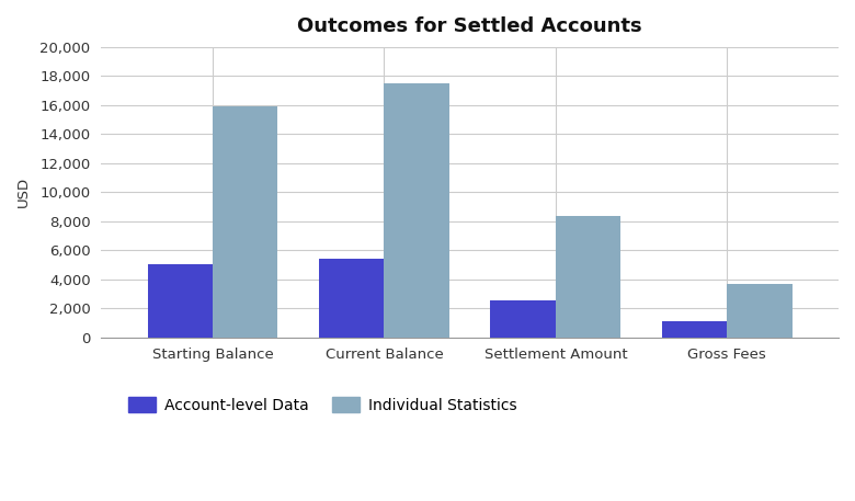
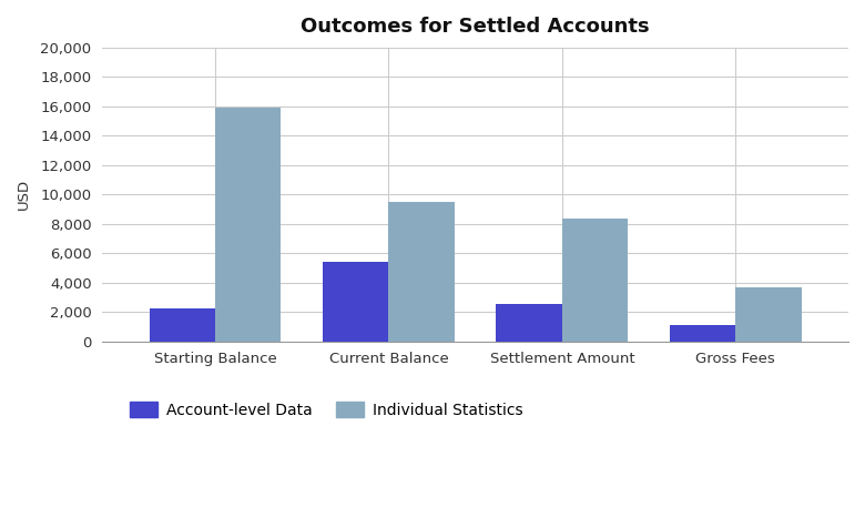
Account-level Data/Starting Balance: 5,000 -> 2,200
Individual Statistics/Current Balance: 17,500 -> 9,500
